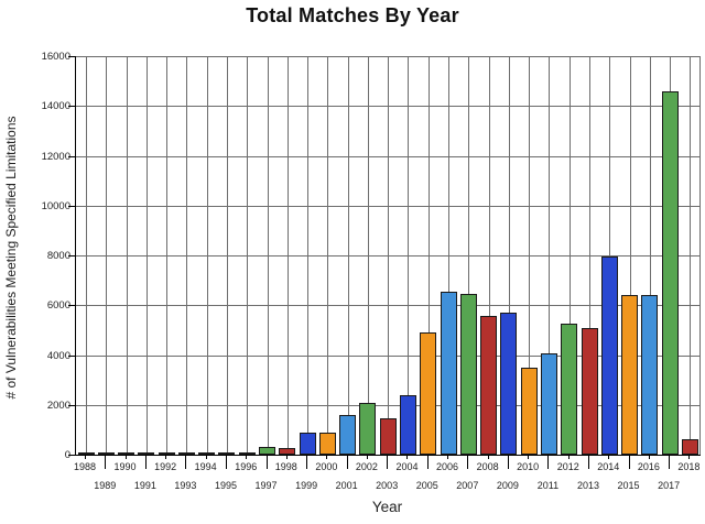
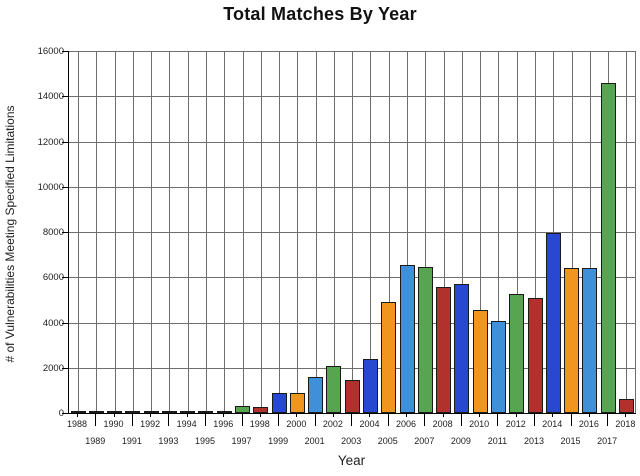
2010: 3500 -> 4600
